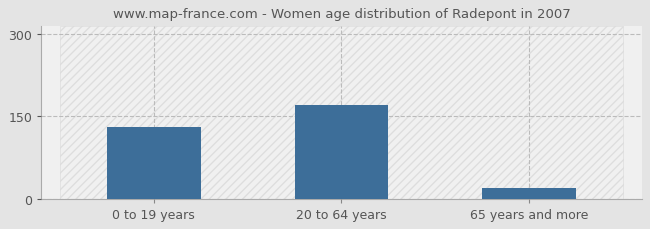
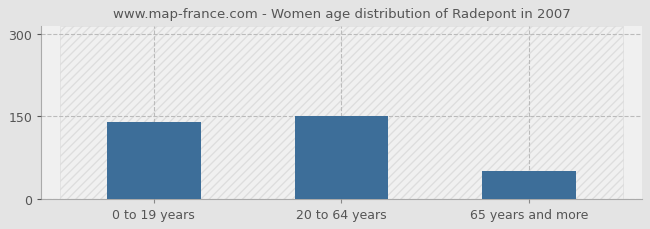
0 to 19 years: 130 -> 140
20 to 64 years: 170 -> 150
65 years and more: 20 -> 50
